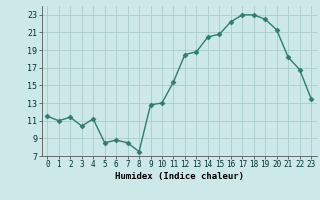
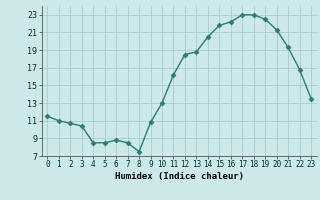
2: 11.4 -> 10.7
4: 11.2 -> 8.5
9: 12.8 -> 10.8
11: 15.4 -> 16.2
15: 20.8 -> 21.8
21: 18.2 -> 19.3
